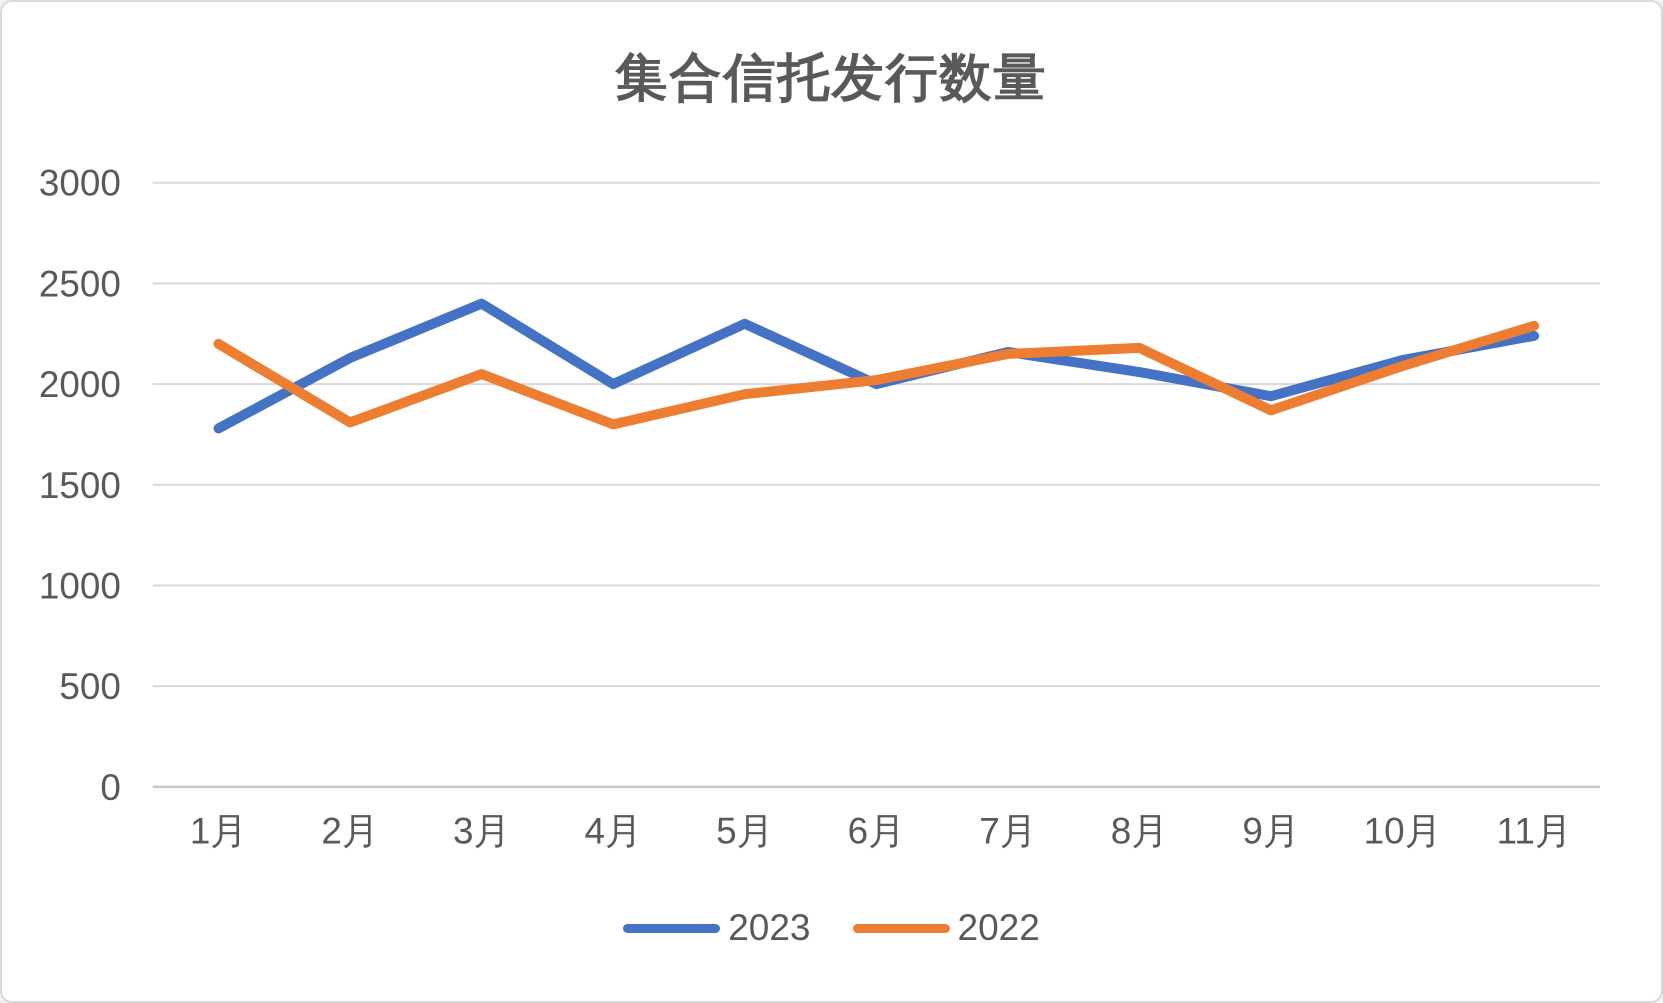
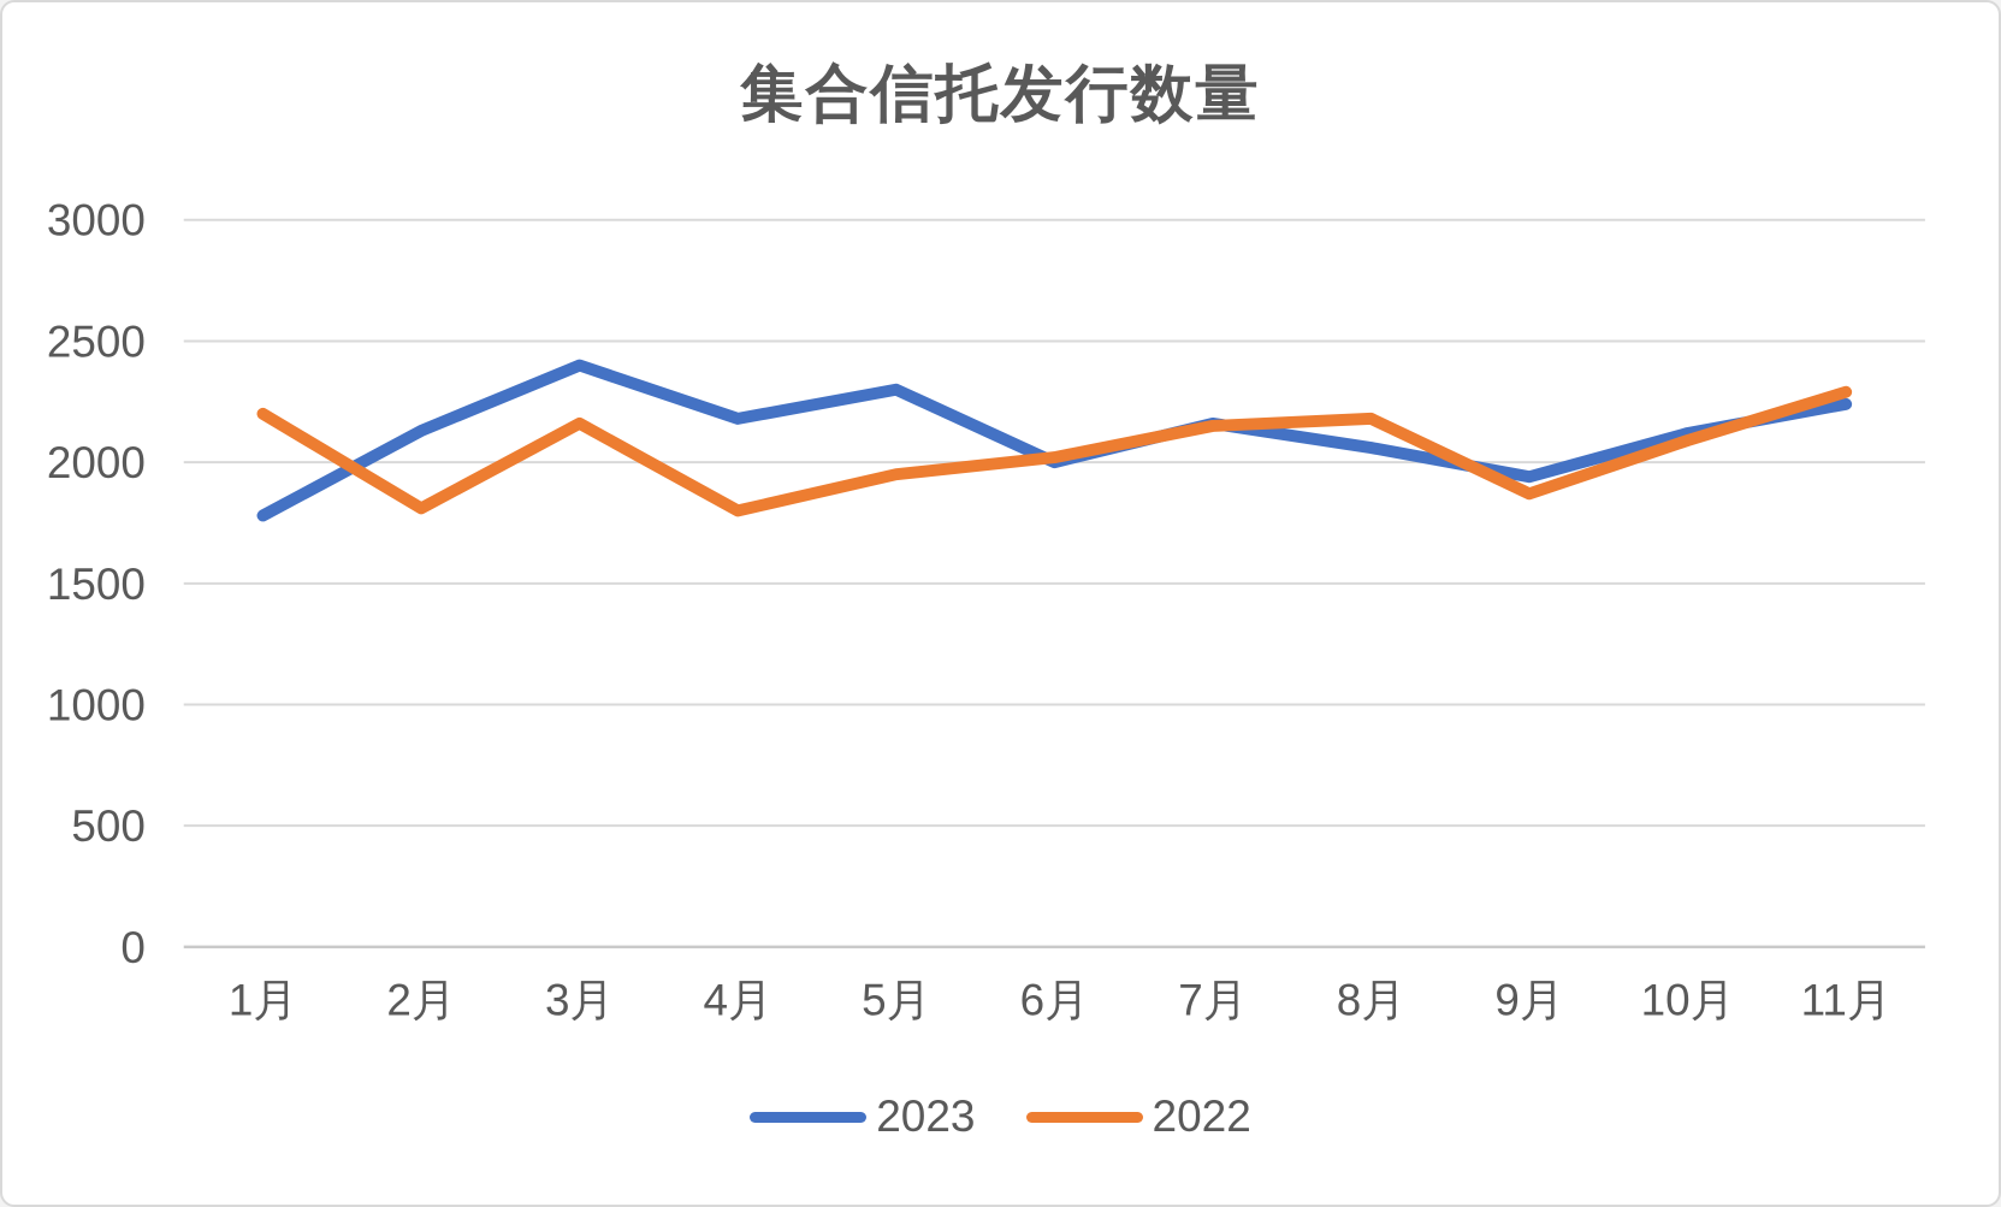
2022/3月: 2050 -> 2160
2023/4月: 2000 -> 2180
